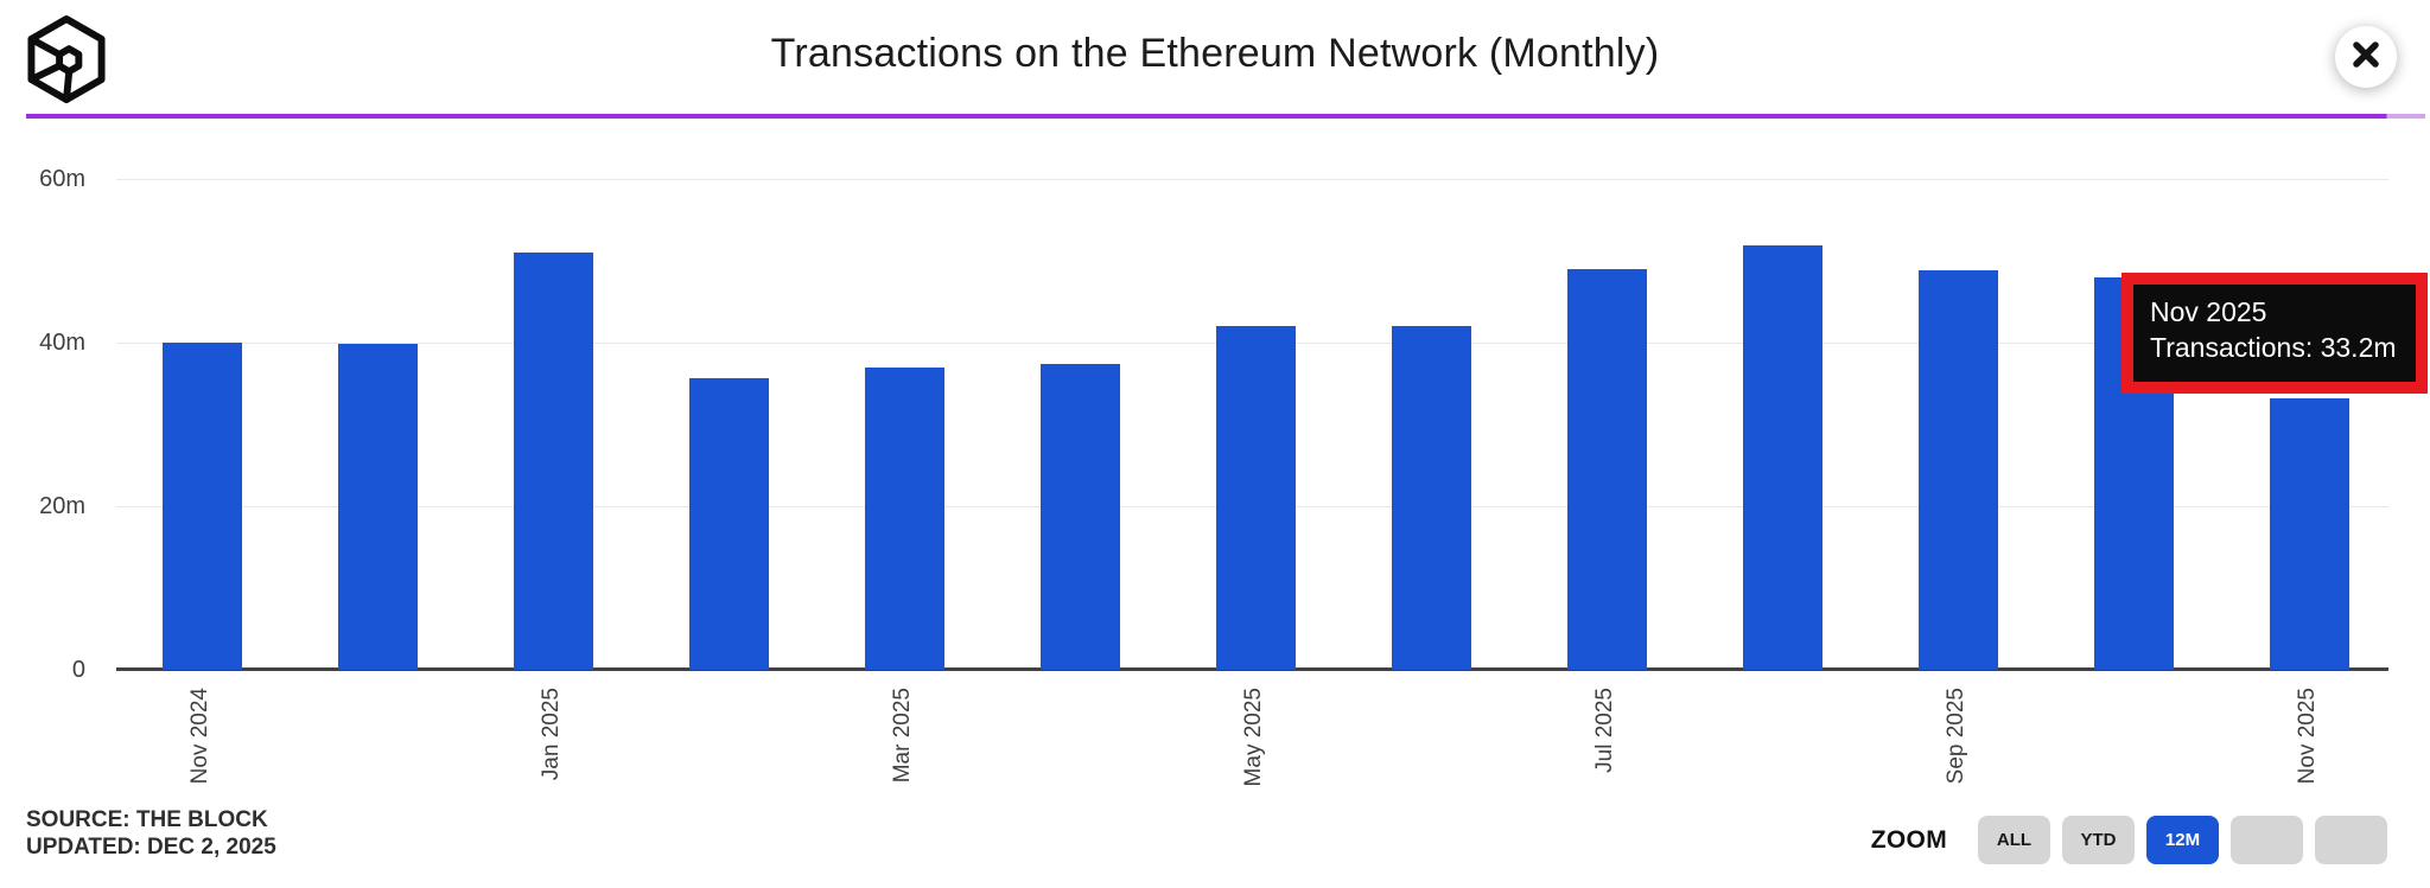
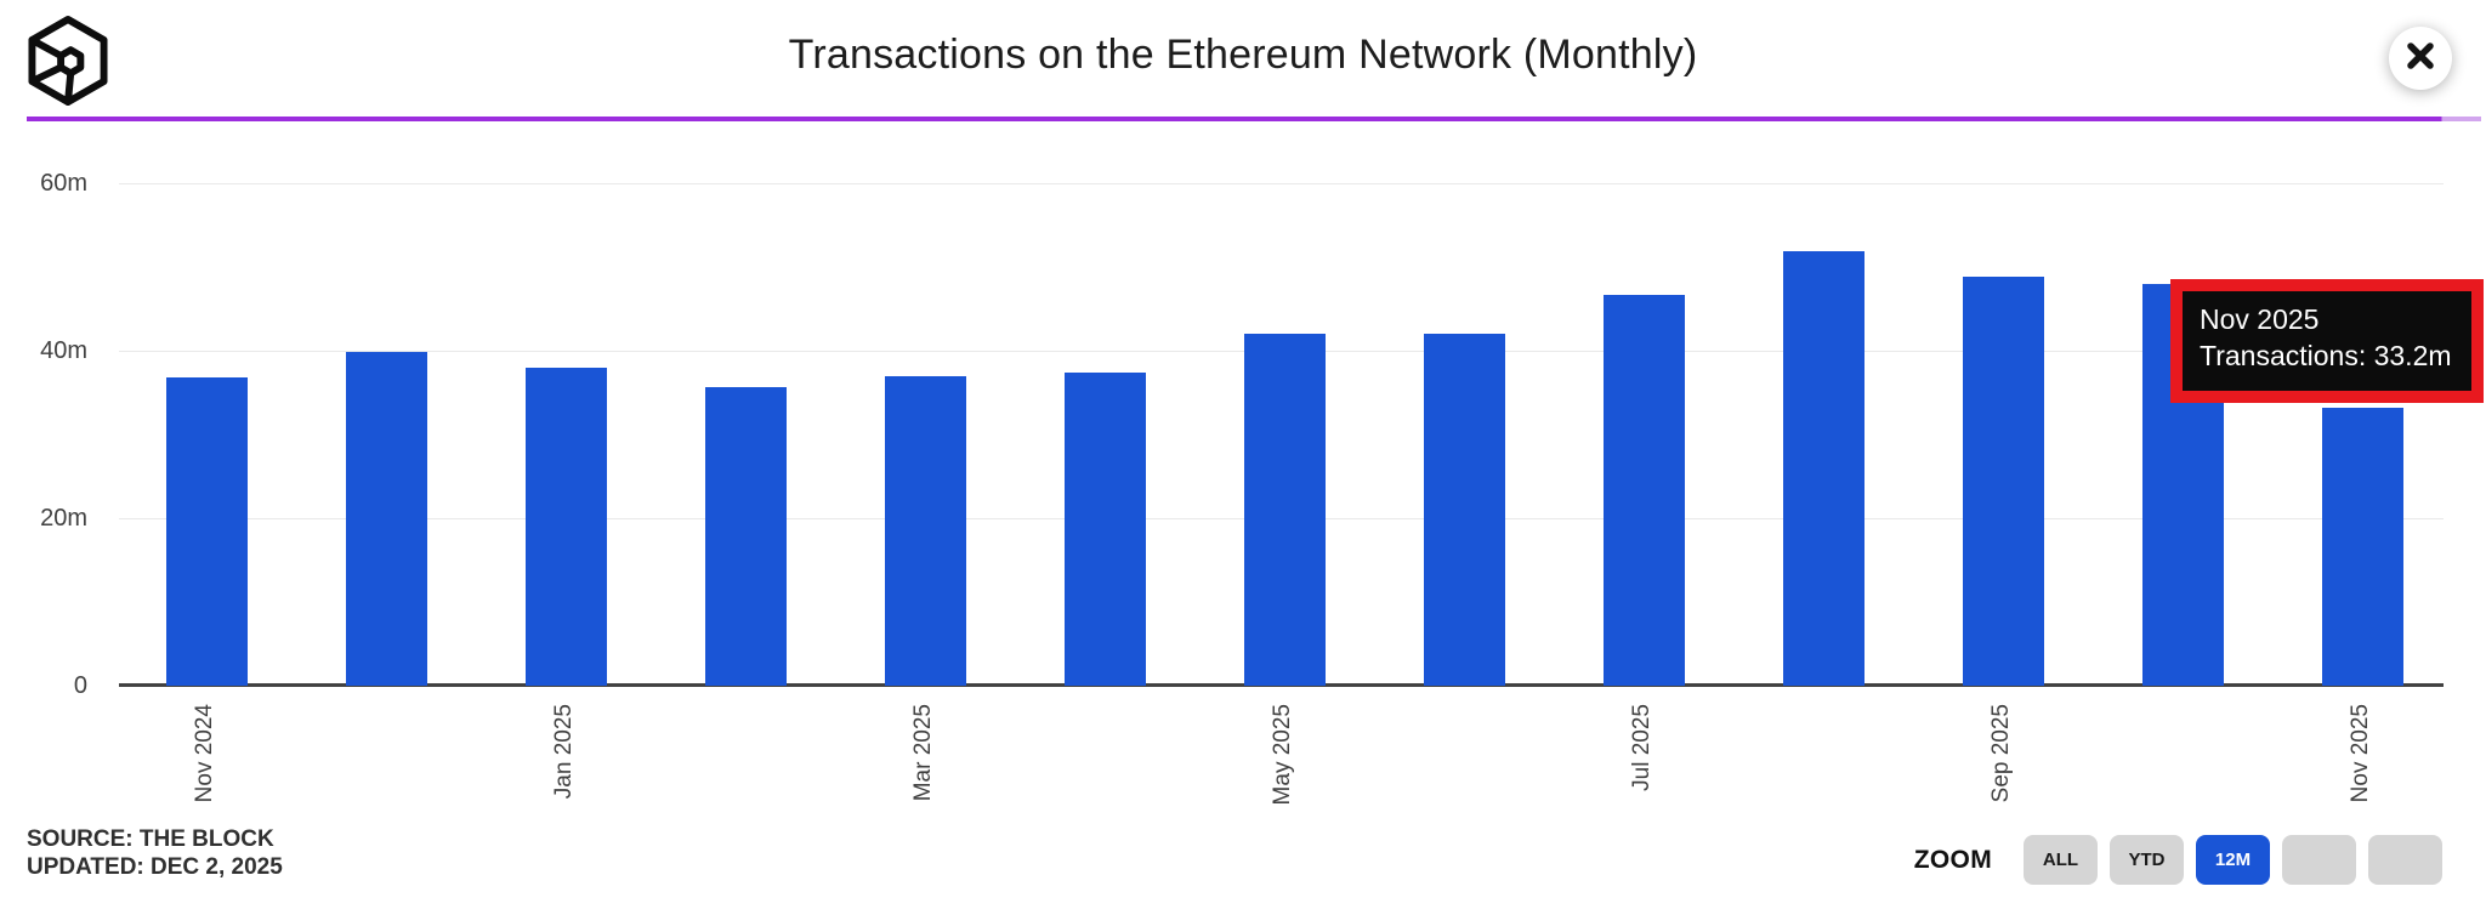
Nov 2024: 40m -> 37m
Jan 2025: 51m -> 38m
Jul 2025: 49m -> 47m
